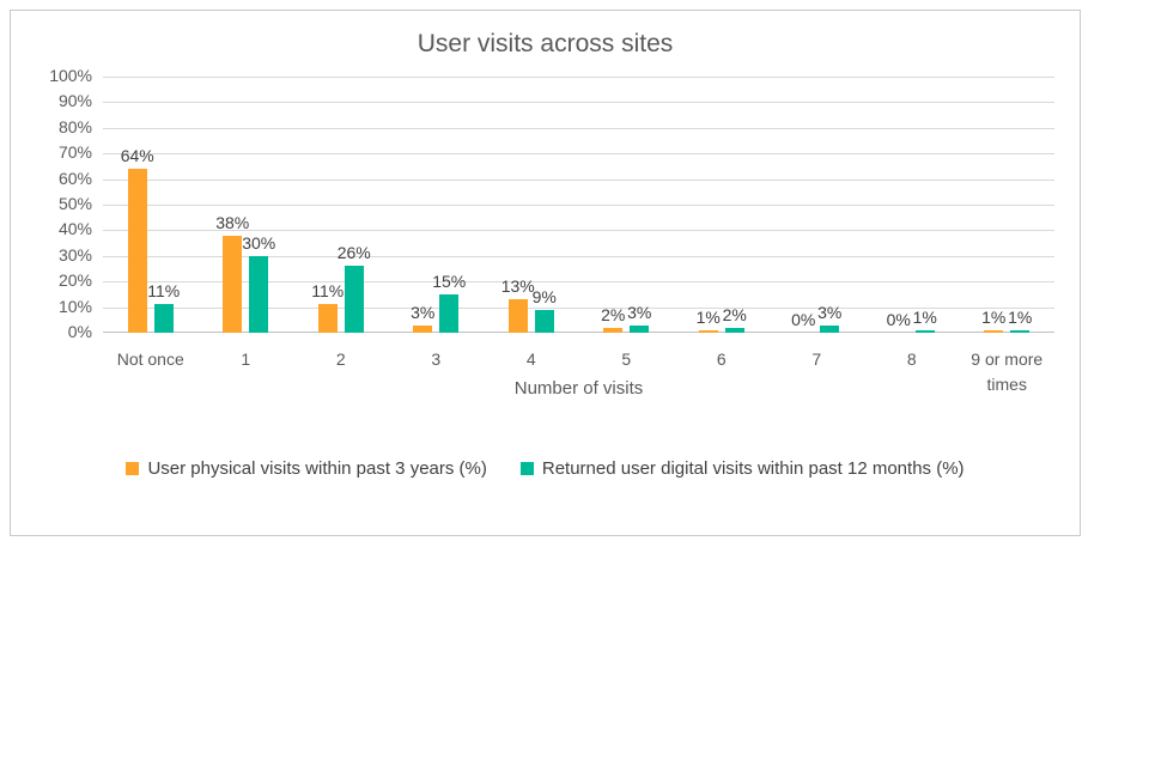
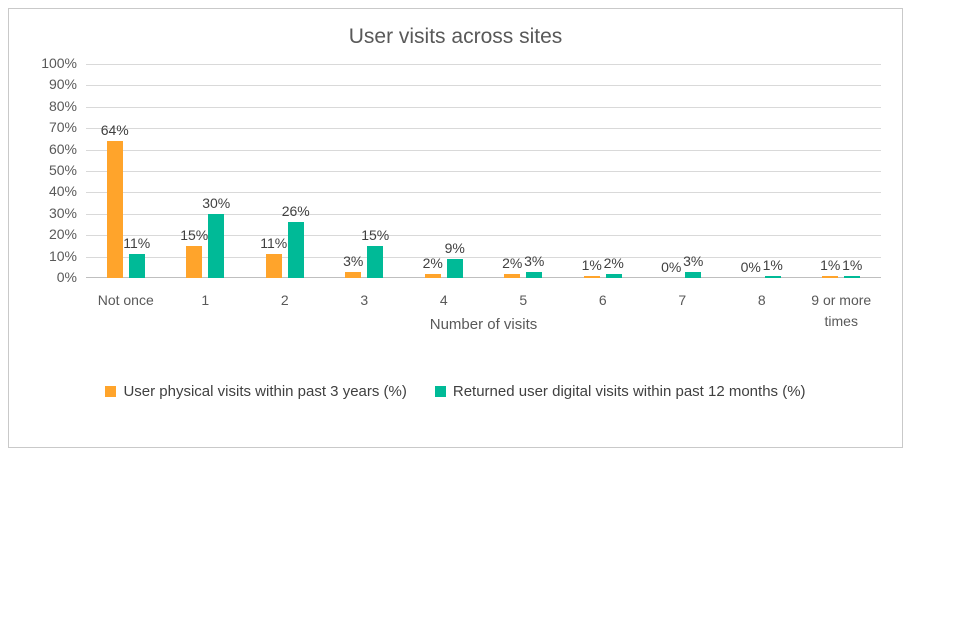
User physical visits within past 3 years (%)/1: 38% -> 15%
User physical visits within past 3 years (%)/4: 13% -> 2%
